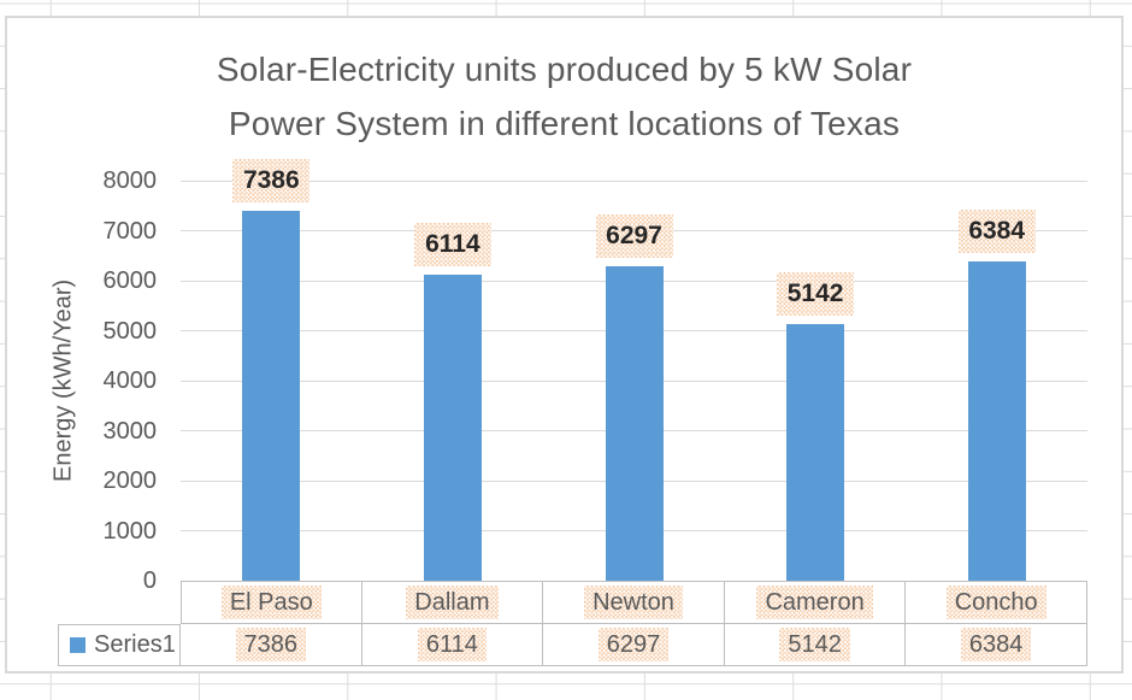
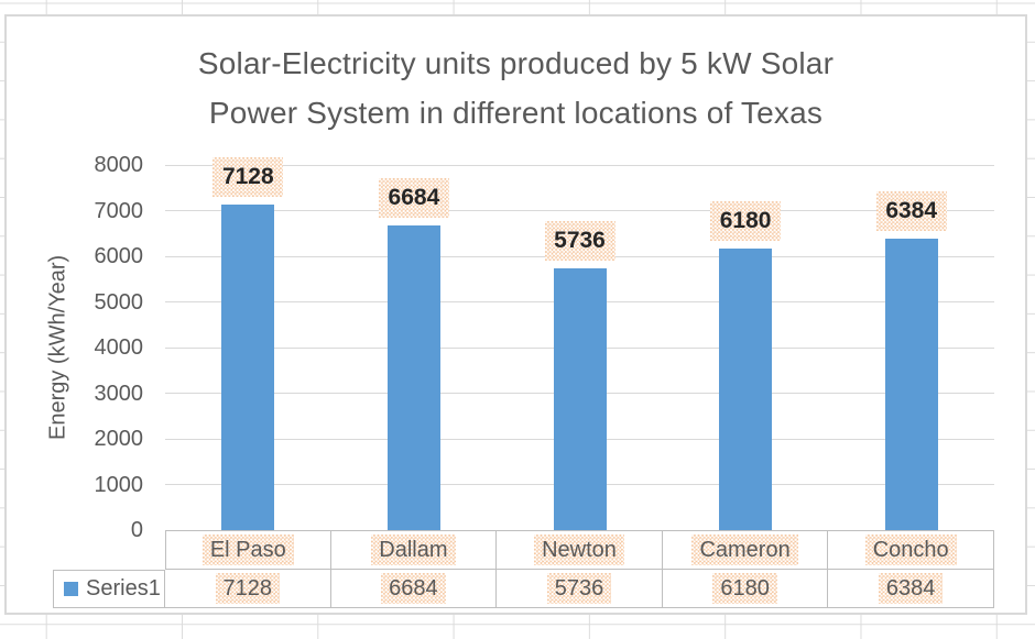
El Paso: 7386 -> 7128
Dallam: 6114 -> 6684
Newton: 6297 -> 5736
Cameron: 5142 -> 6180
